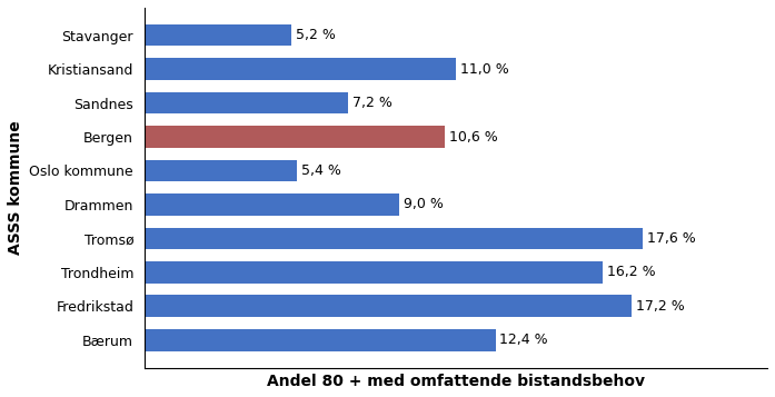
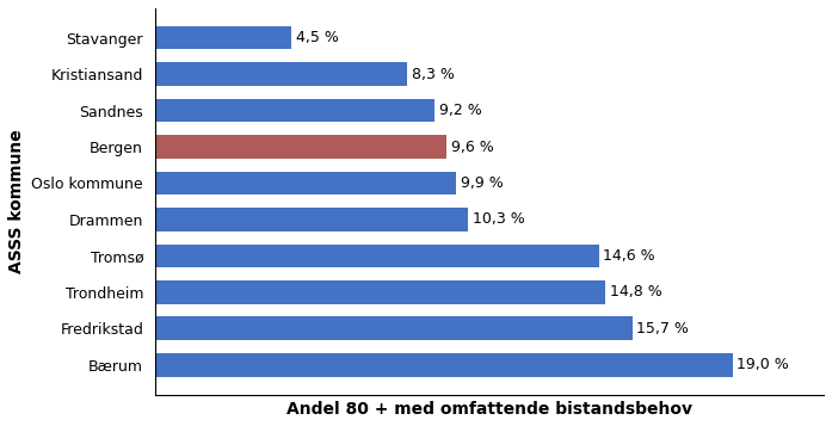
Stavanger: 5,2 -> 4,5
Kristiansand: 11,0 -> 8,3
Sandnes: 7,2 -> 9,2
Bergen: 10,6 -> 9,6
Oslo kommune: 5,4 -> 9,9
Drammen: 9,0 -> 10,3
Tromsø: 17,6 -> 14,6
Trondheim: 16,2 -> 14,8
Fredrikstad: 17,2 -> 15,7
Bærum: 12,4 -> 19,0
